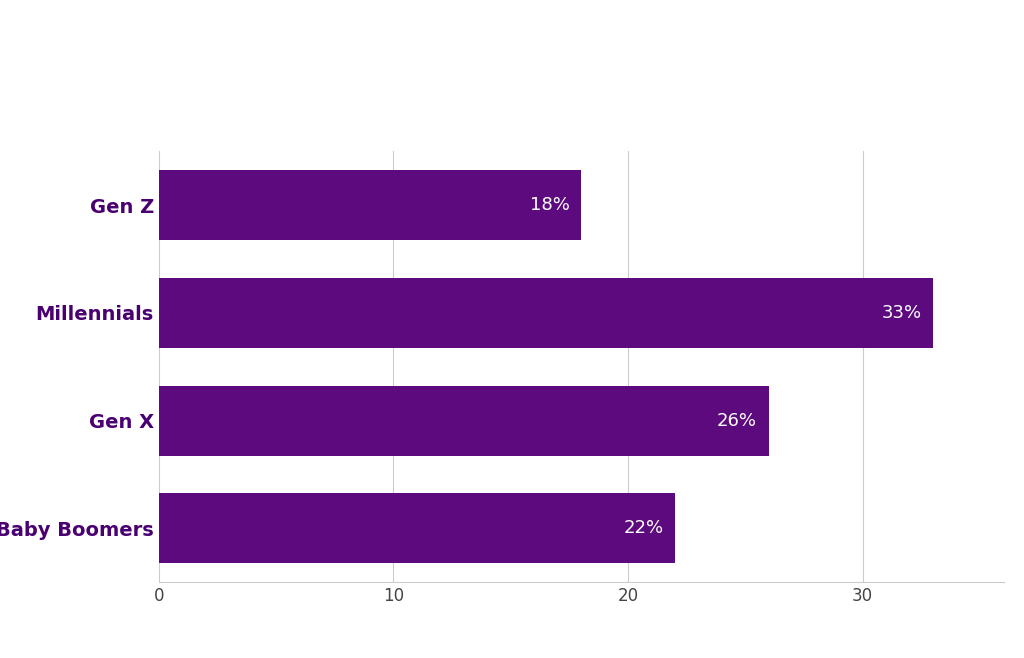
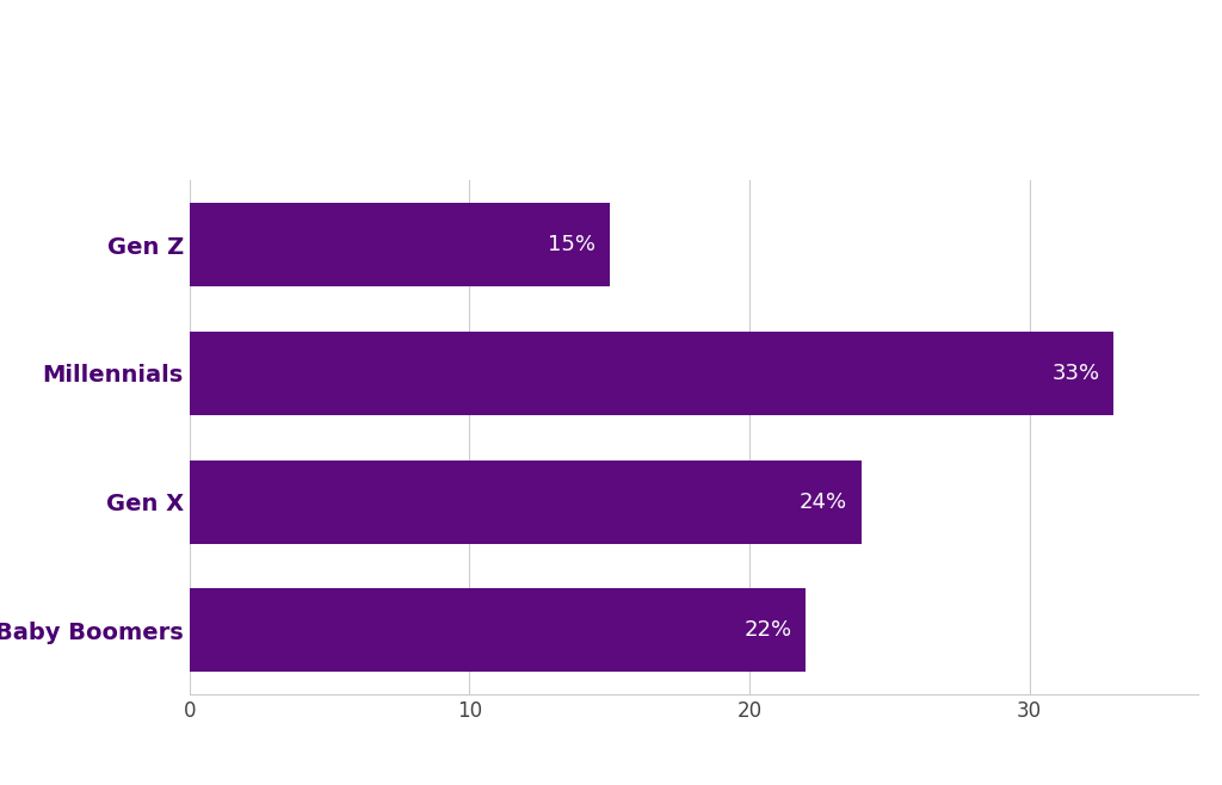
Gen Z: 18% -> 15%
Gen X: 26% -> 24%
